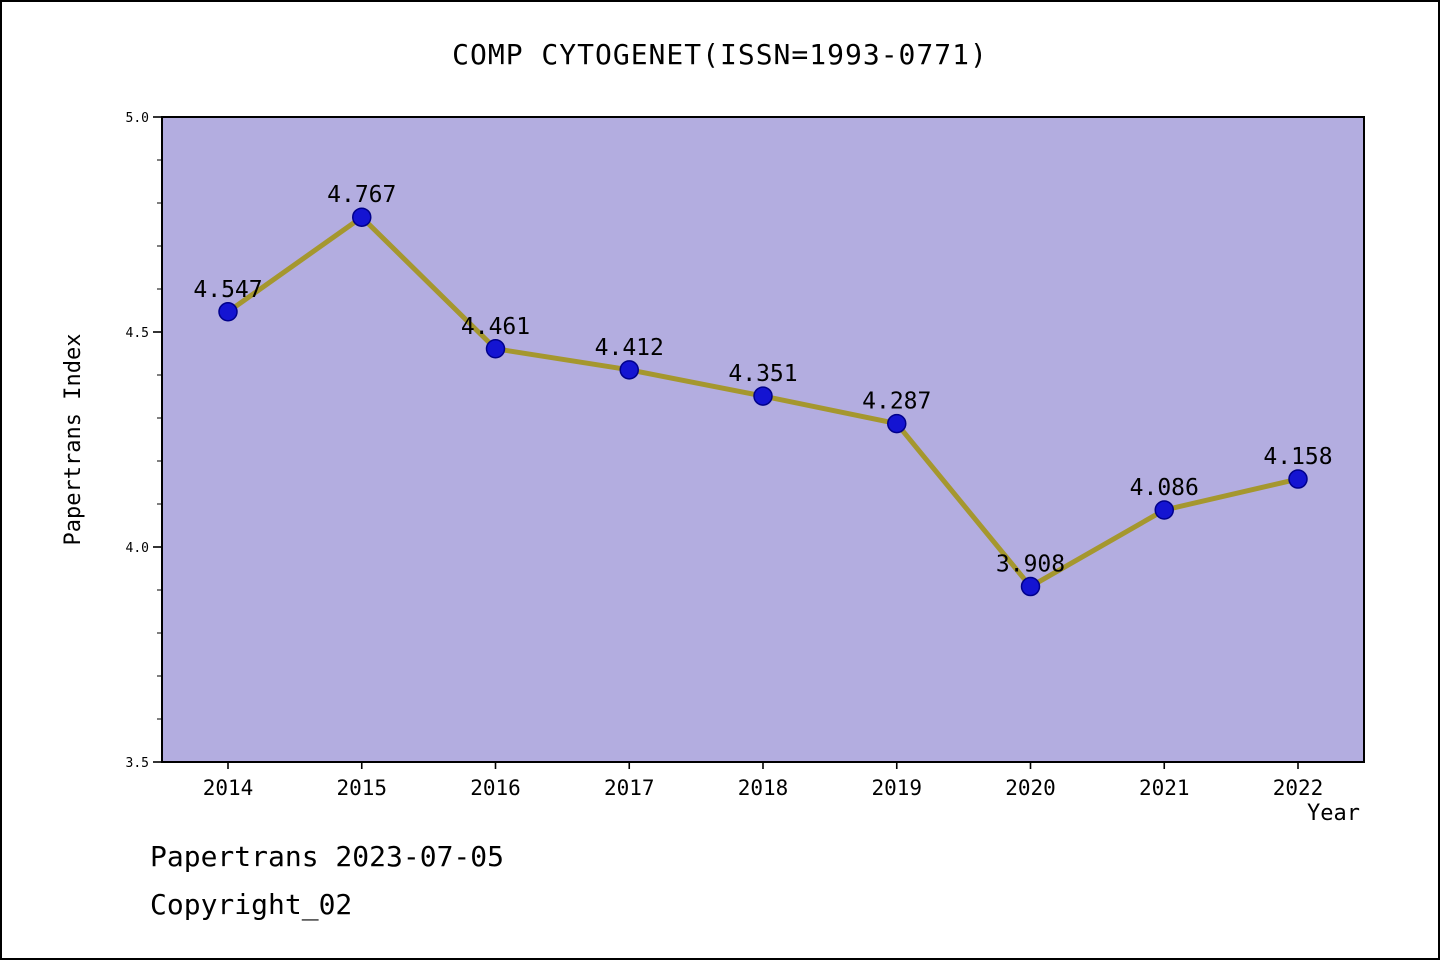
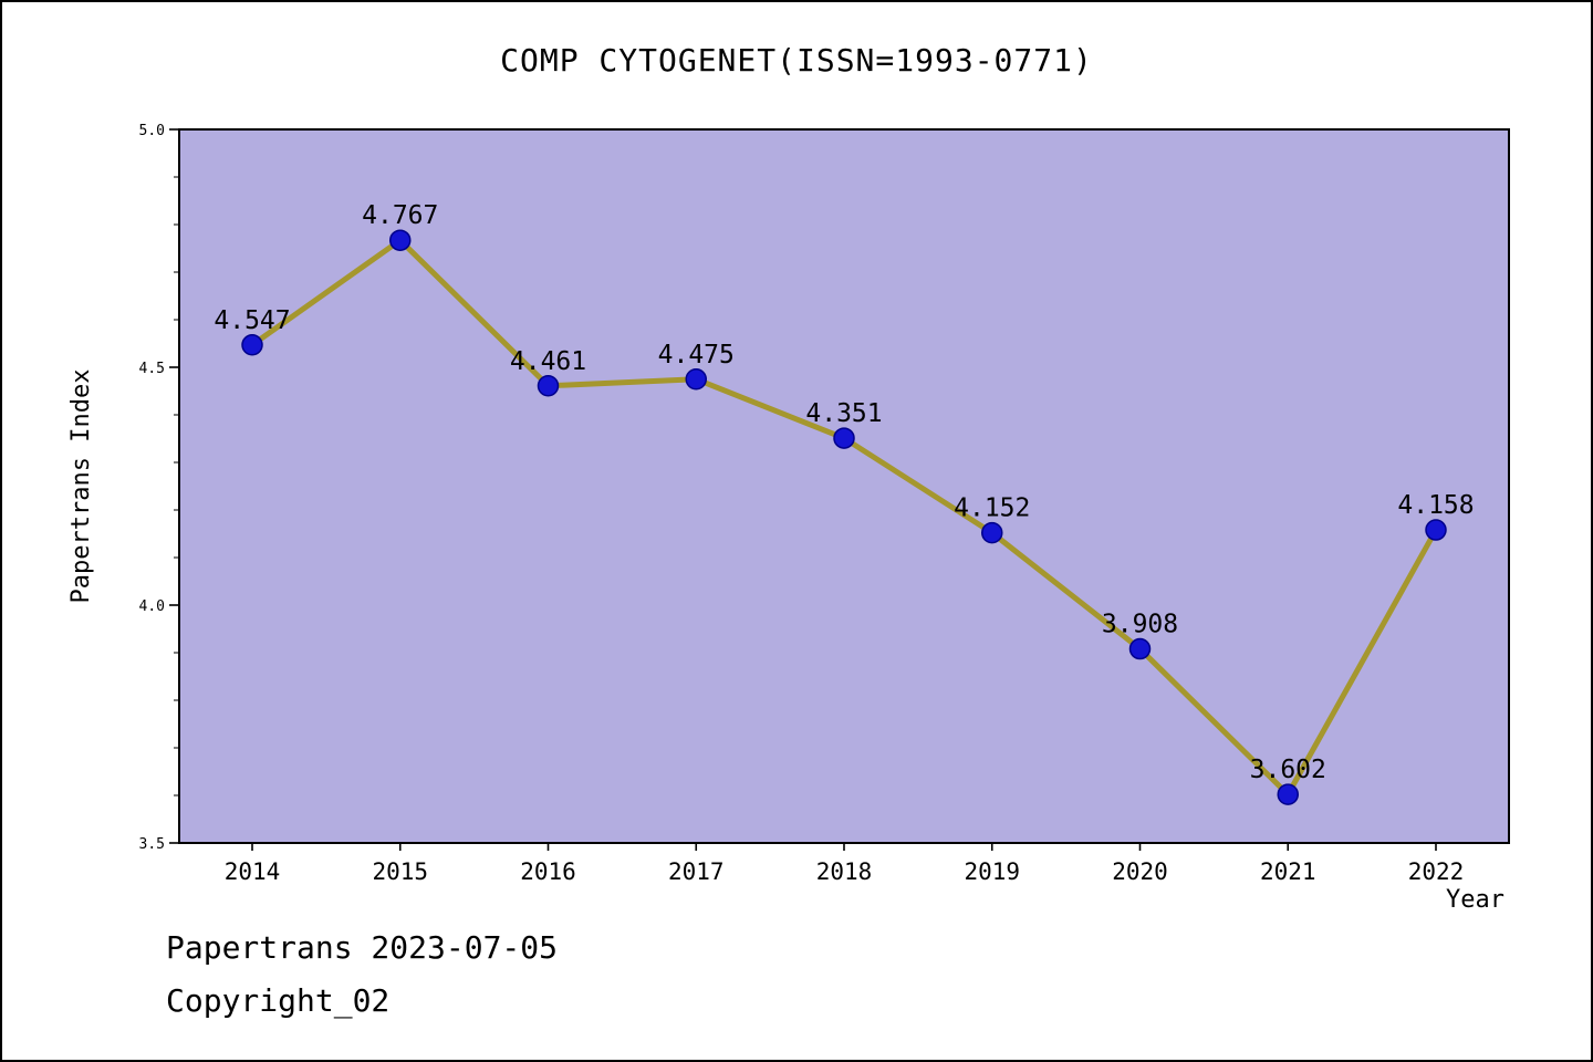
2017: 4.412 -> 4.475
2019: 4.287 -> 4.152
2021: 4.086 -> 3.602
